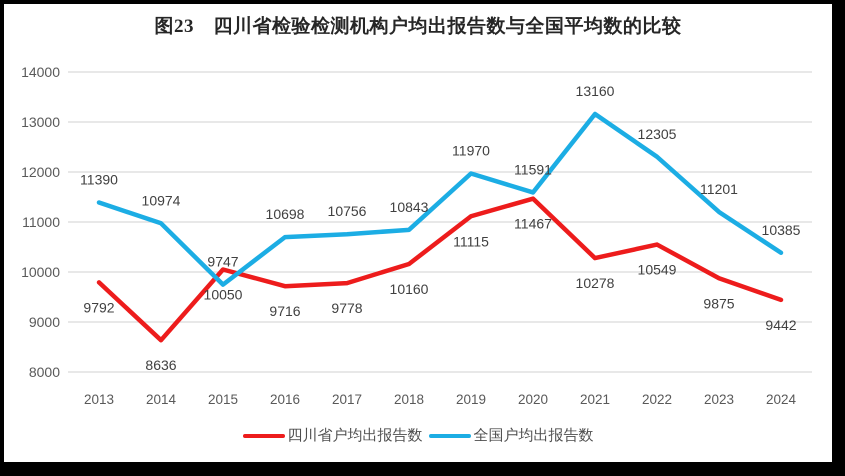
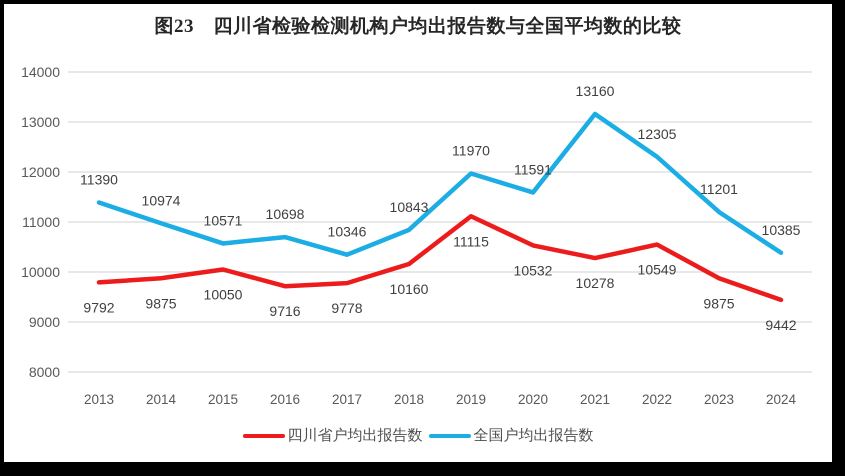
四川省户均出报告数/2014: 8636 -> 9875
全国户均出报告数/2015: 9747 -> 10571
全国户均出报告数/2017: 10756 -> 10346
四川省户均出报告数/2020: 11467 -> 10532
